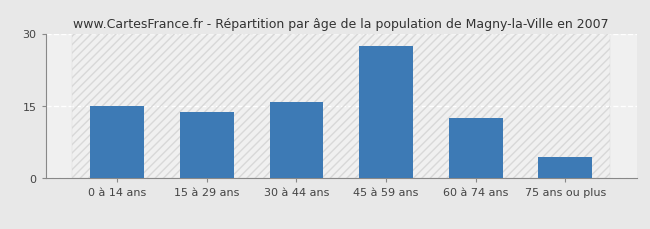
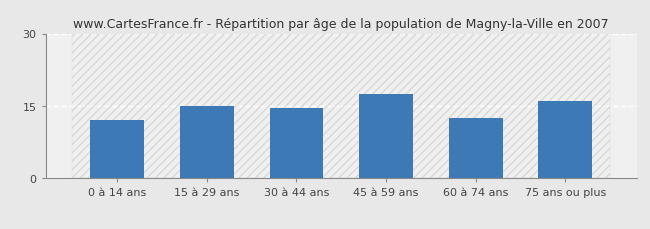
0 à 14 ans: 15.0 -> 12.0
15 à 29 ans: 13.8 -> 15.0
30 à 44 ans: 15.9 -> 14.5
45 à 59 ans: 27.5 -> 17.5
75 ans ou plus: 4.5 -> 16.0
